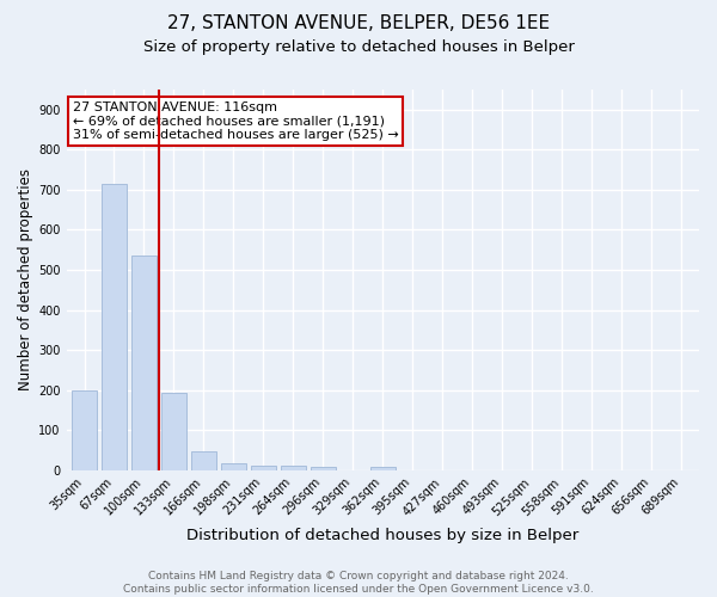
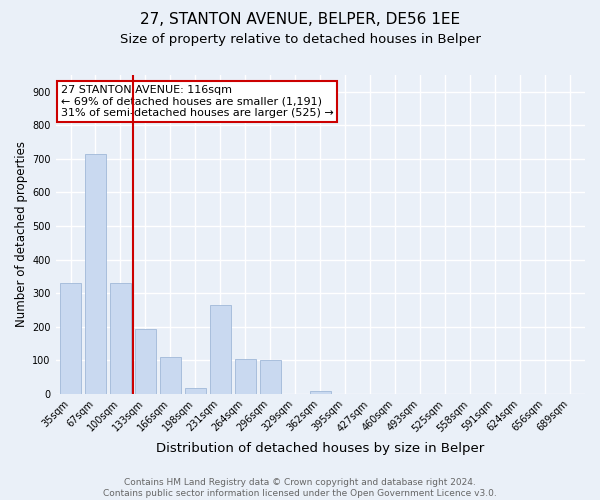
35sqm: 200 -> 330
100sqm: 536 -> 330
166sqm: 46 -> 110
231sqm: 12 -> 265
264sqm: 10 -> 105
296sqm: 8 -> 100
